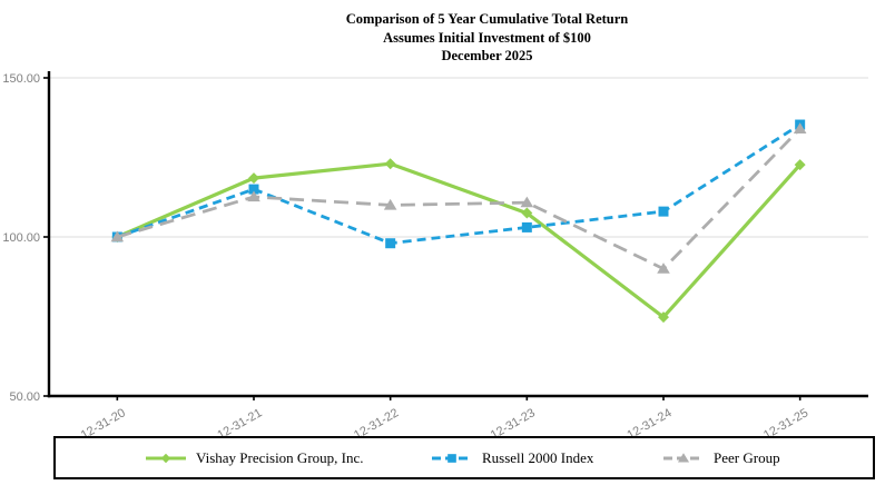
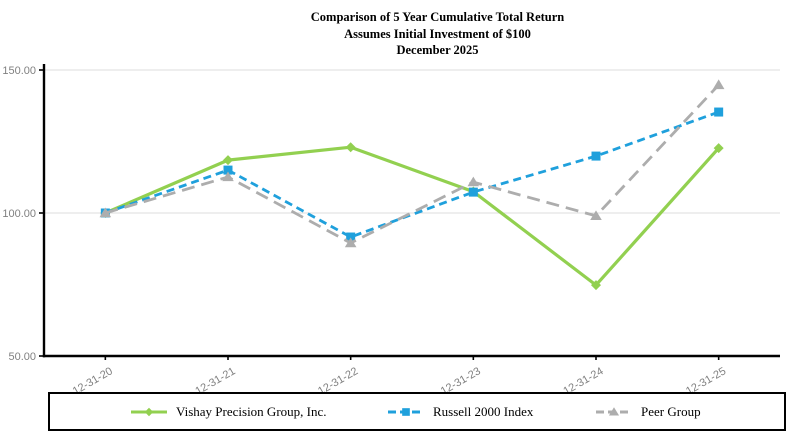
Russell 2000 Index/12-31-22: 98 -> 92
Peer Group/12-31-22: 110 -> 90
Russell 2000 Index/12-31-23: 103 -> 107
Russell 2000 Index/12-31-24: 108 -> 120
Peer Group/12-31-24: 90 -> 99
Peer Group/12-31-25: 134 -> 145
